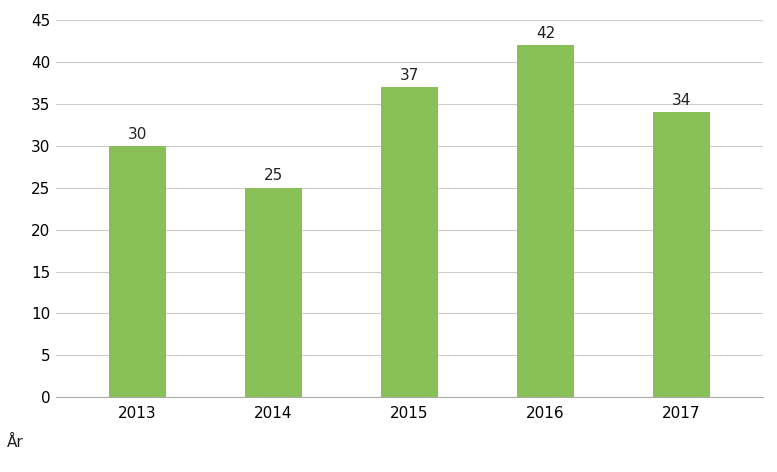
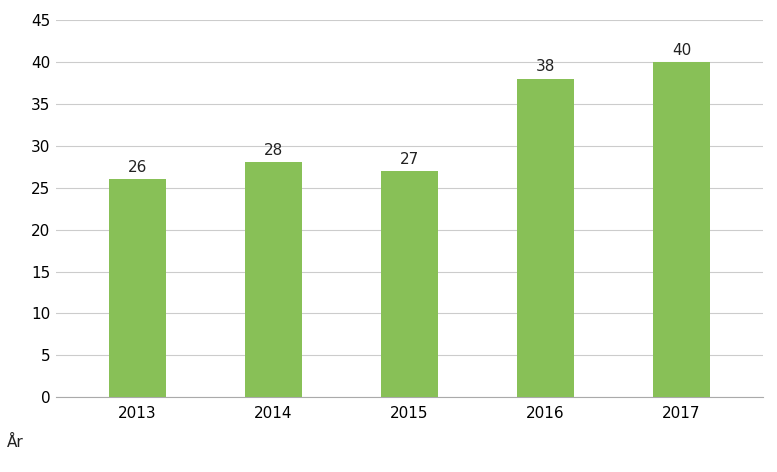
2013: 30 -> 26
2014: 25 -> 28
2015: 37 -> 27
2016: 42 -> 38
2017: 34 -> 40
